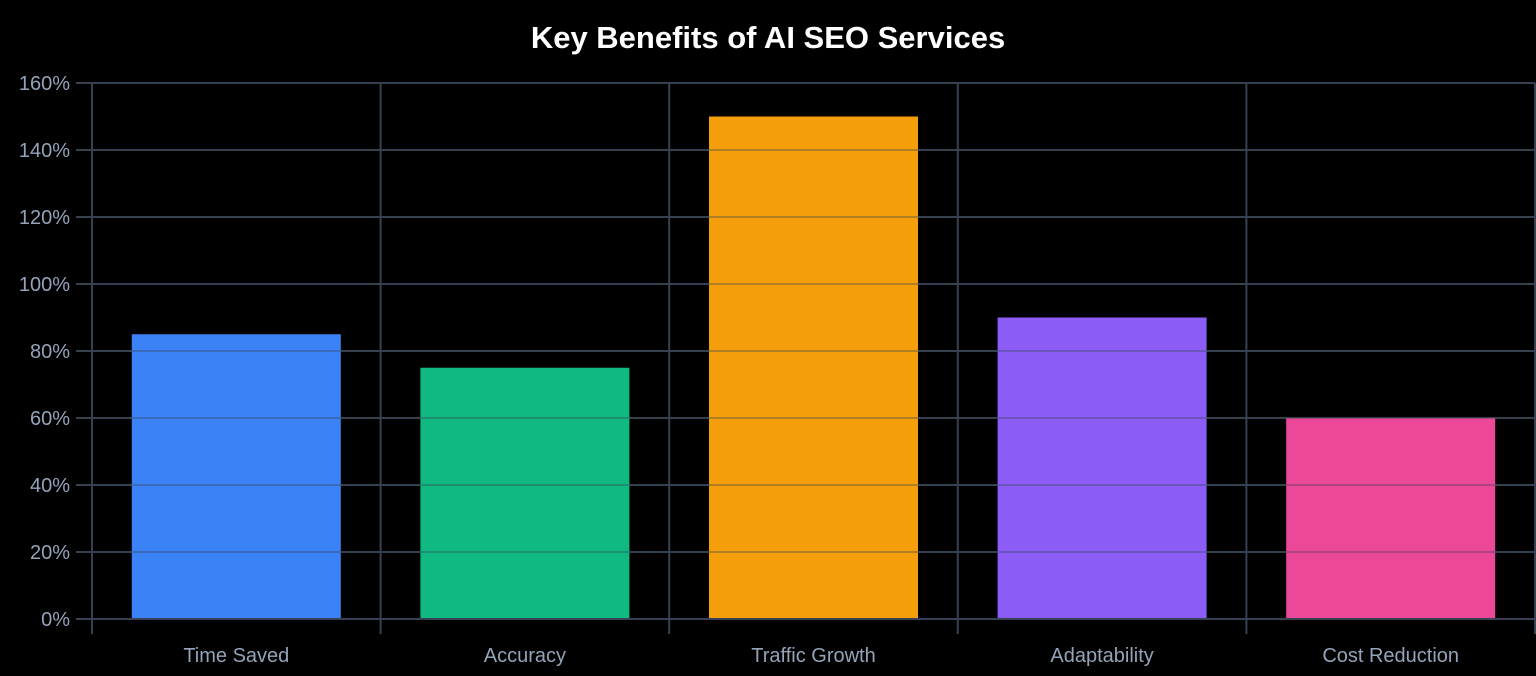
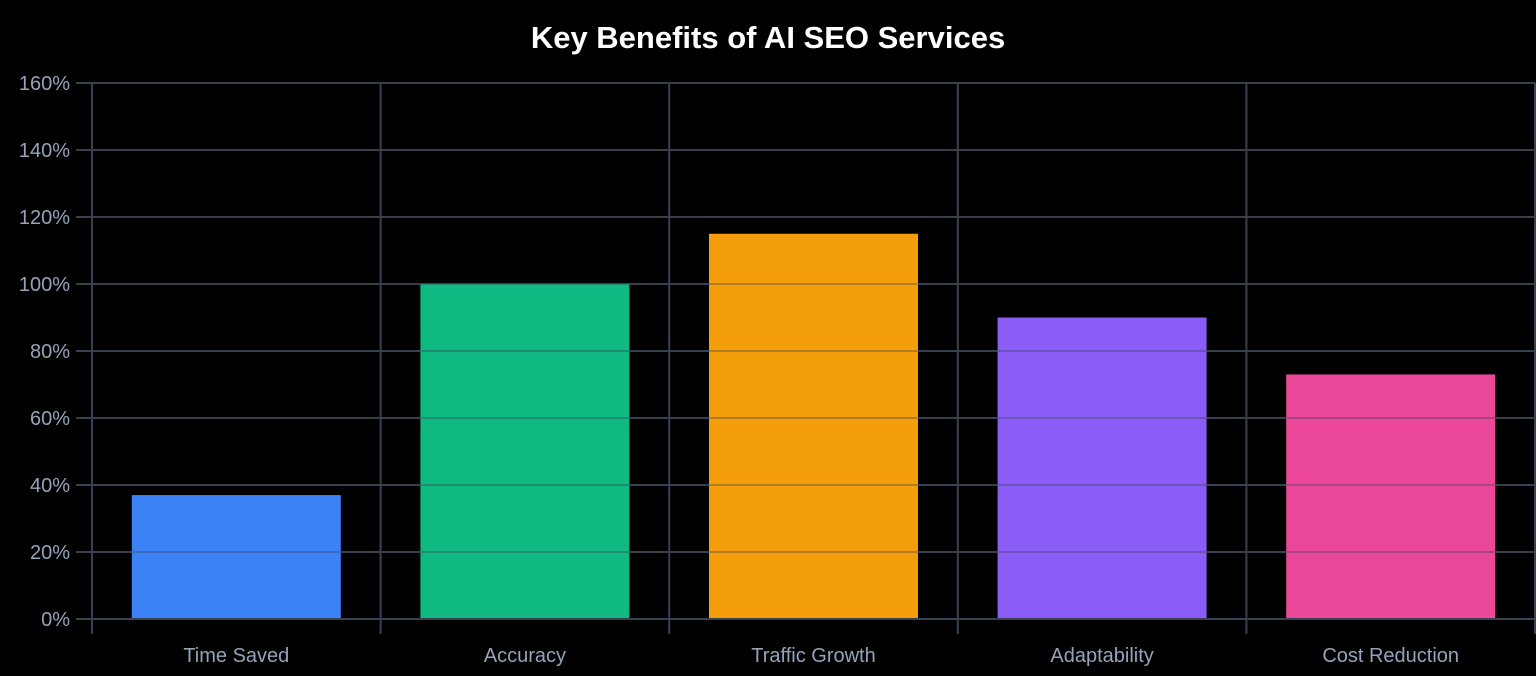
Time Saved: 85% -> 37%
Accuracy: 75% -> 100%
Traffic Growth: 150% -> 115%
Cost Reduction: 60% -> 73%
